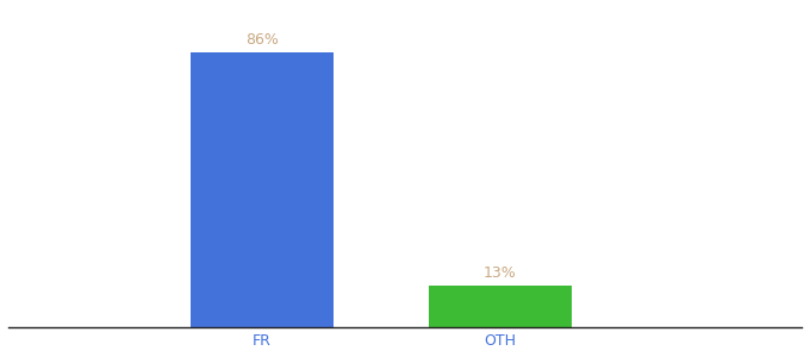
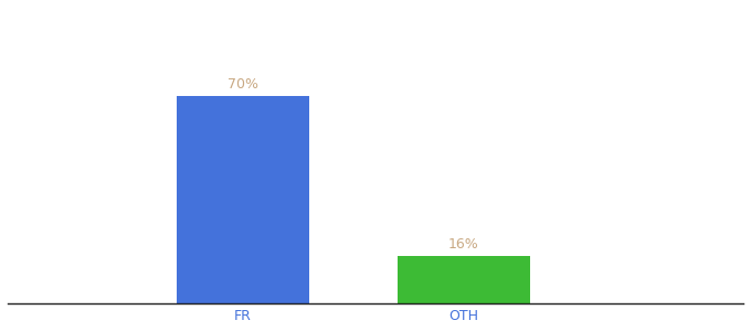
FR: 86% -> 70%
OTH: 13% -> 16%
